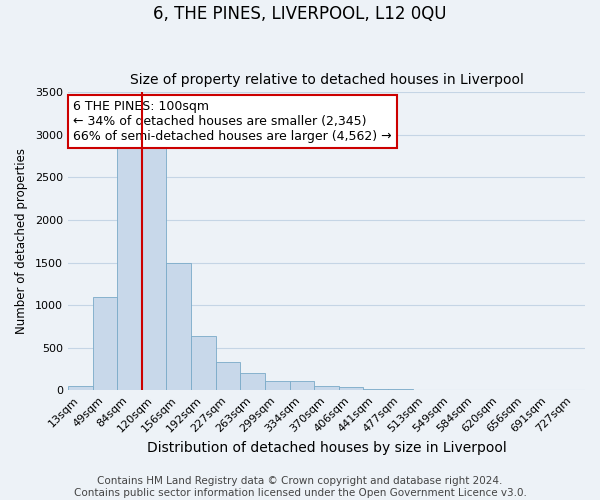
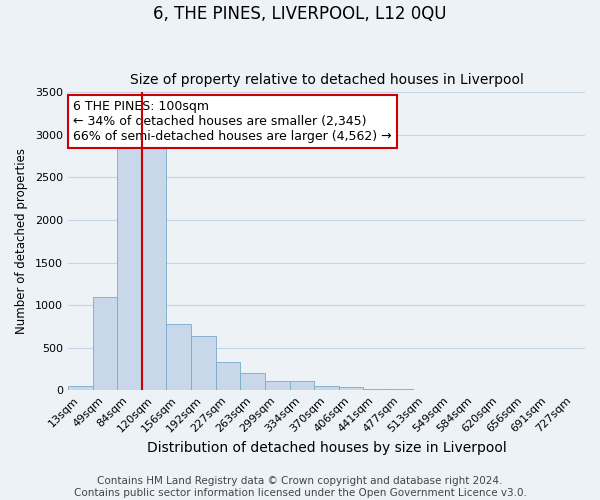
156sqm: 1500 -> 780
